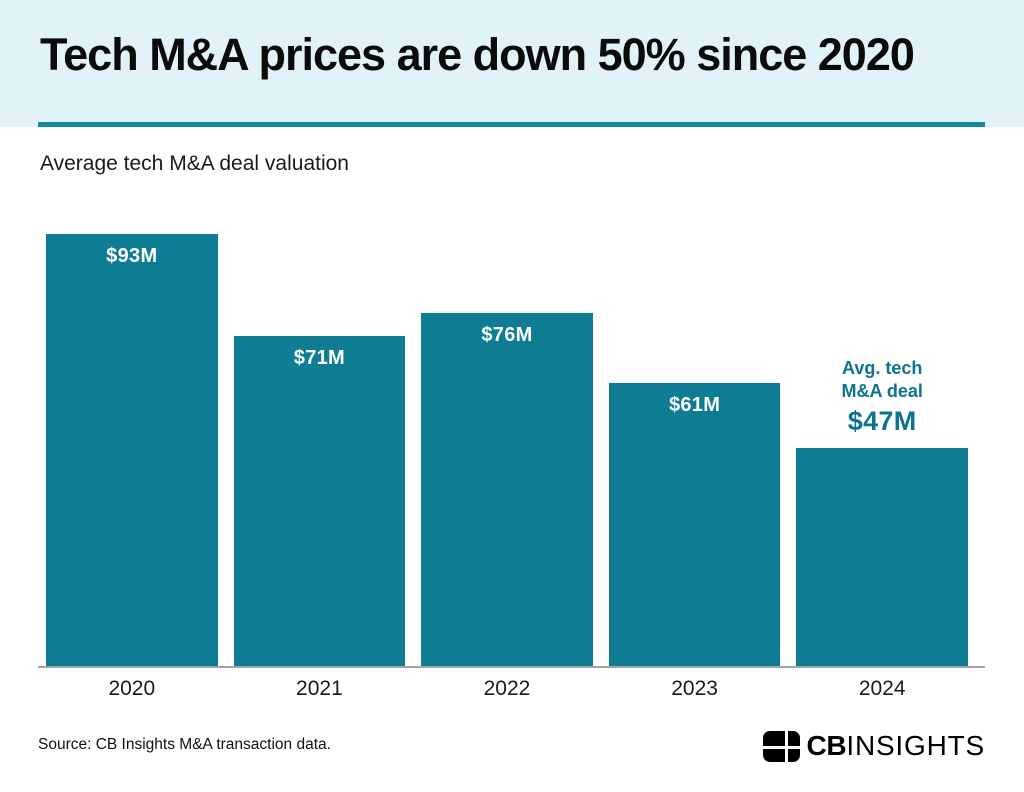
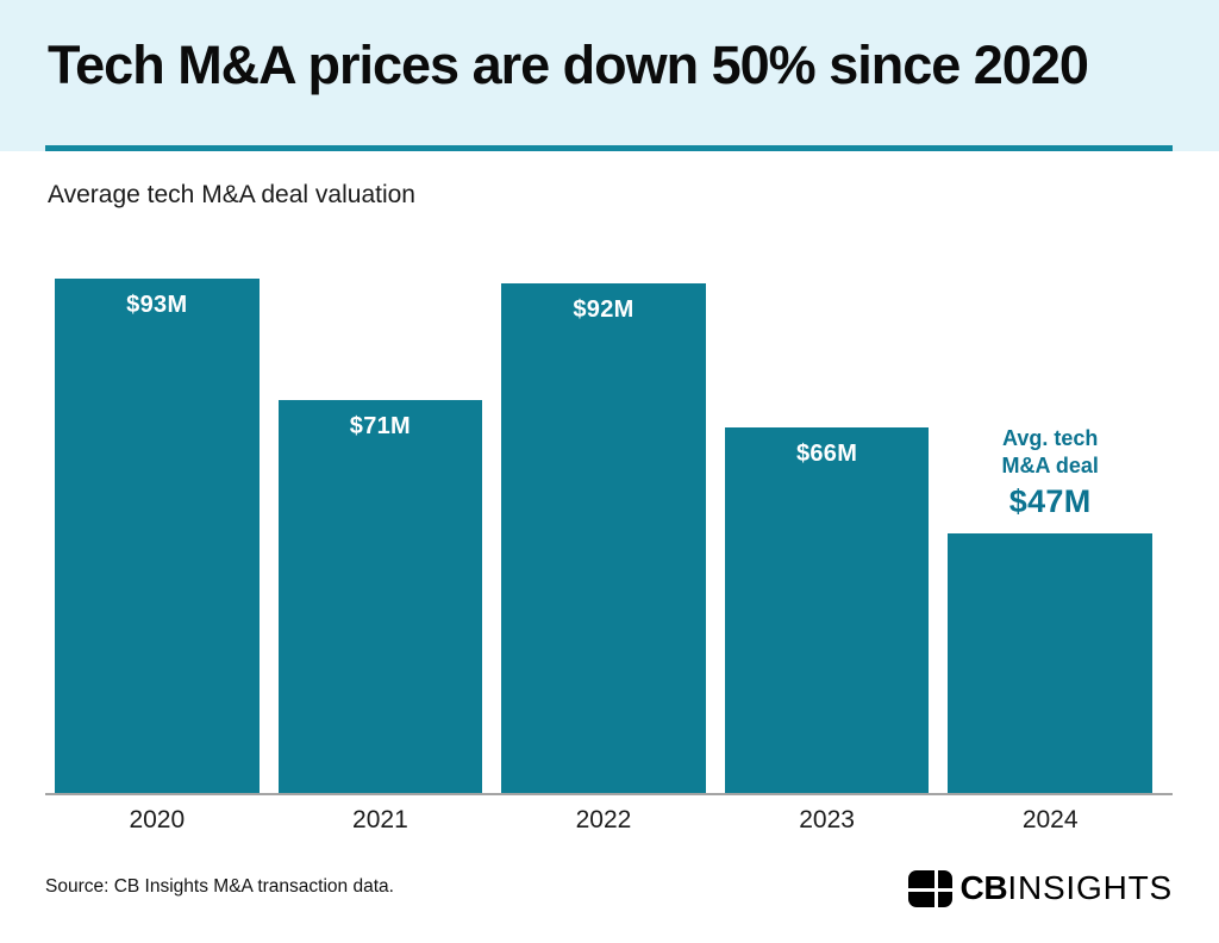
2022: $76M -> $92M
2023: $61M -> $66M
